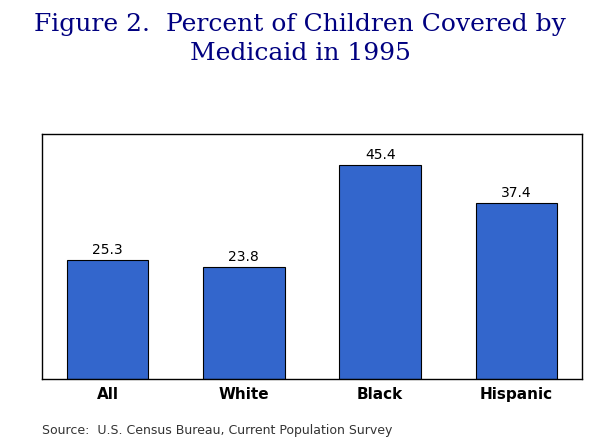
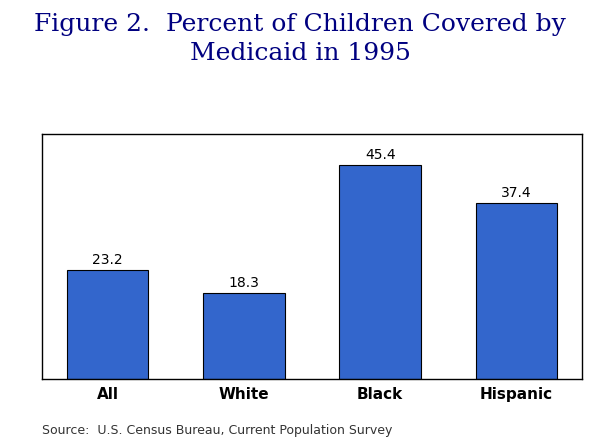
All: 25.3 -> 23.2
White: 23.8 -> 18.3
